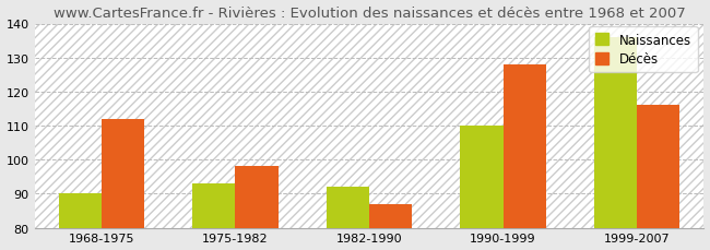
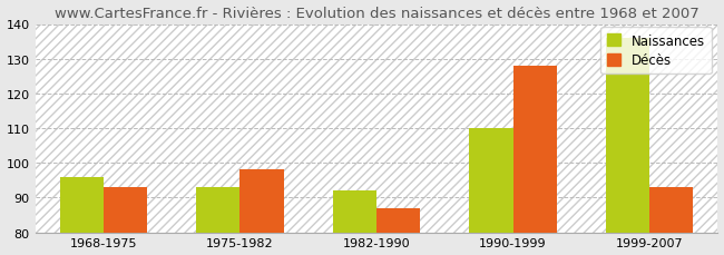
Naissances/1968-1975: 90 -> 96
Décès/1968-1975: 112 -> 93
Décès/1999-2007: 116 -> 93
